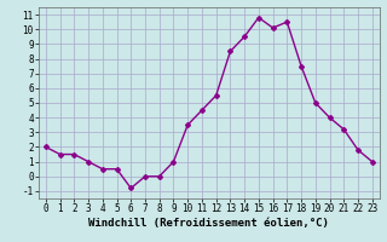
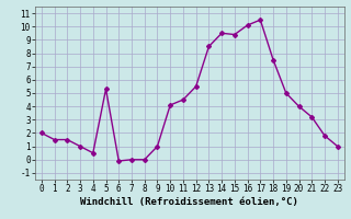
5: 0.5 -> 5.3
6: -0.8 -> -0.1
10: 3.5 -> 4.1
15: 10.8 -> 9.4
